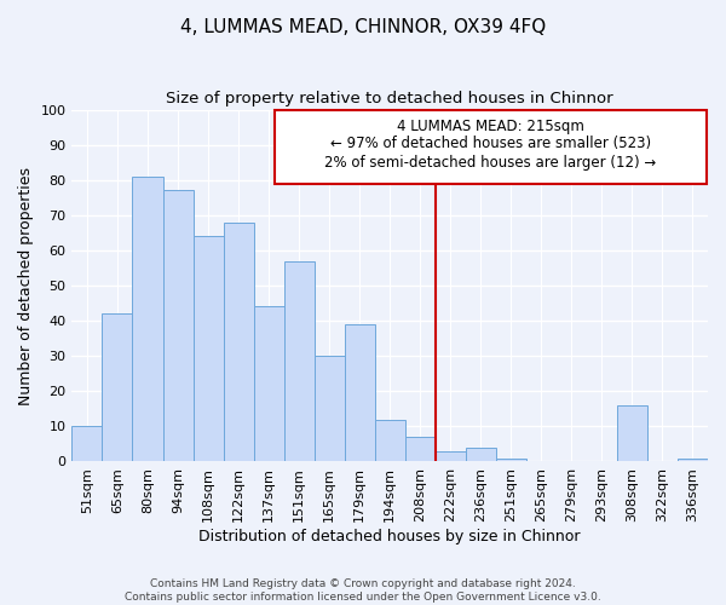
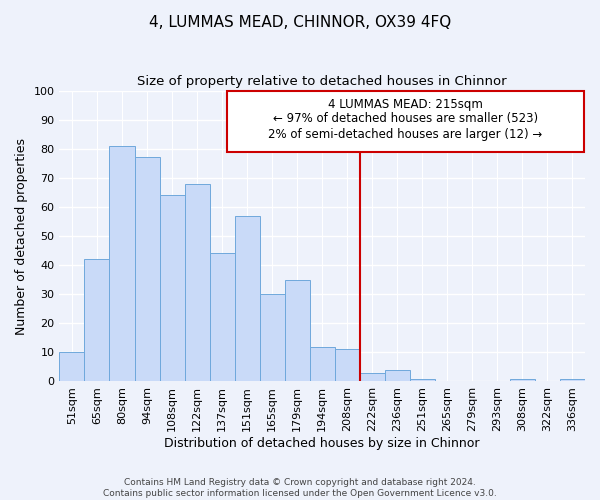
179sqm: 39 -> 35
208sqm: 7 -> 11
308sqm: 16 -> 1
